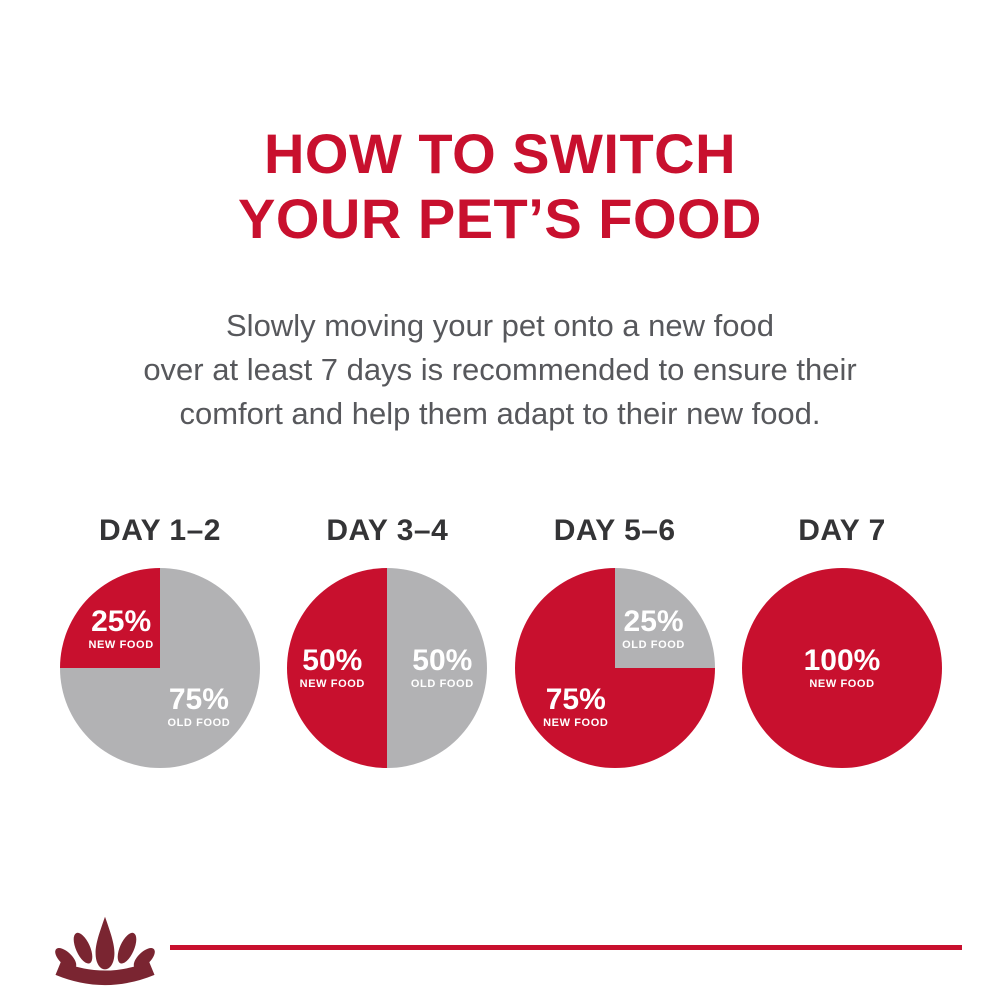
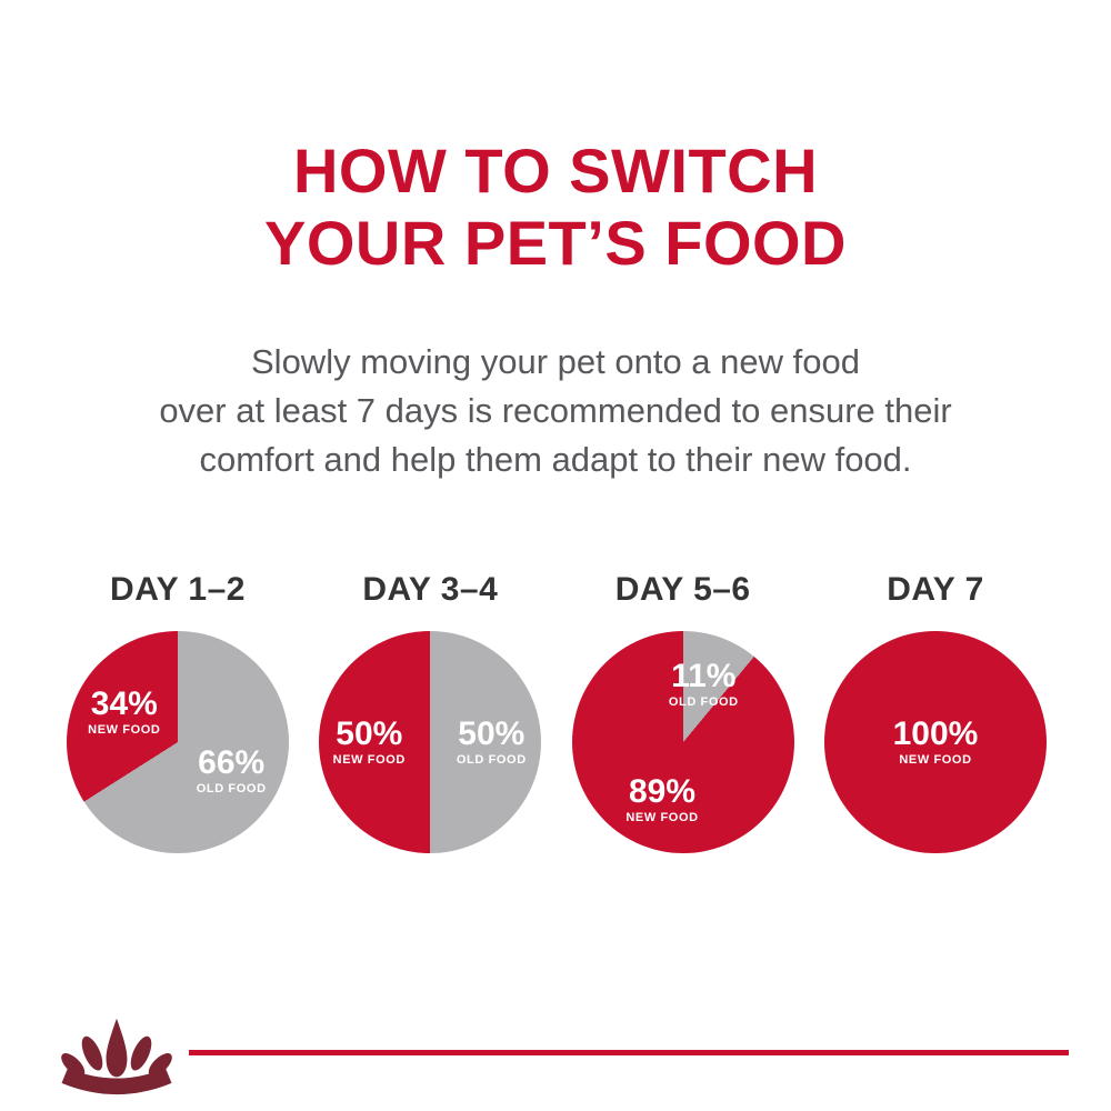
DAY 1–2/OLD FOOD: 75% -> 66%
DAY 1–2/NEW FOOD: 25% -> 34%
DAY 5–6/OLD FOOD: 25% -> 11%
DAY 5–6/NEW FOOD: 75% -> 89%
